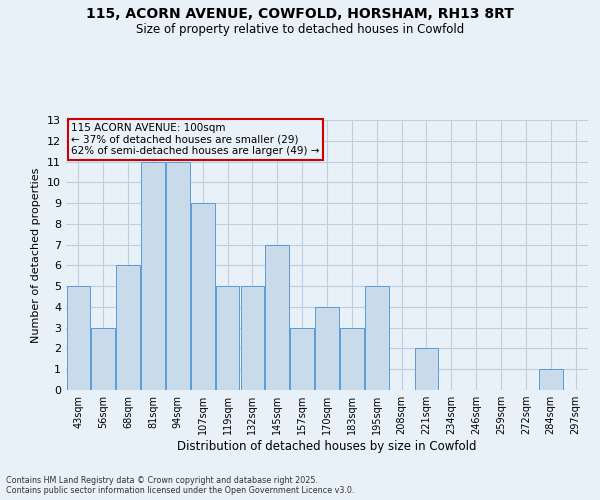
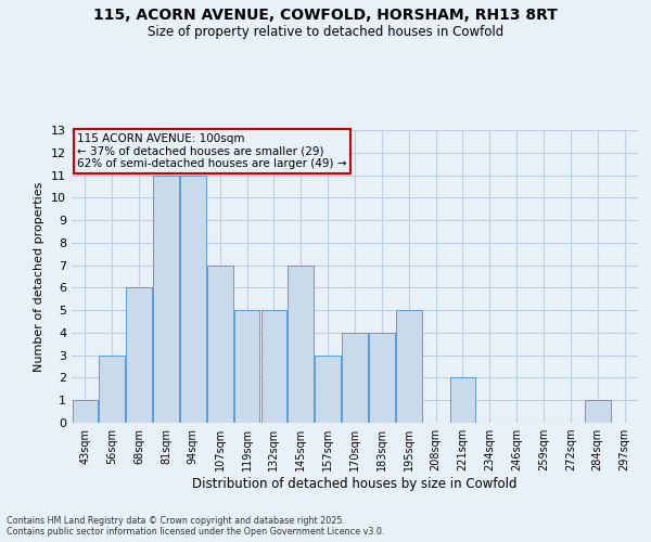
43sqm: 5 -> 1
107sqm: 9 -> 7
183sqm: 3 -> 4
